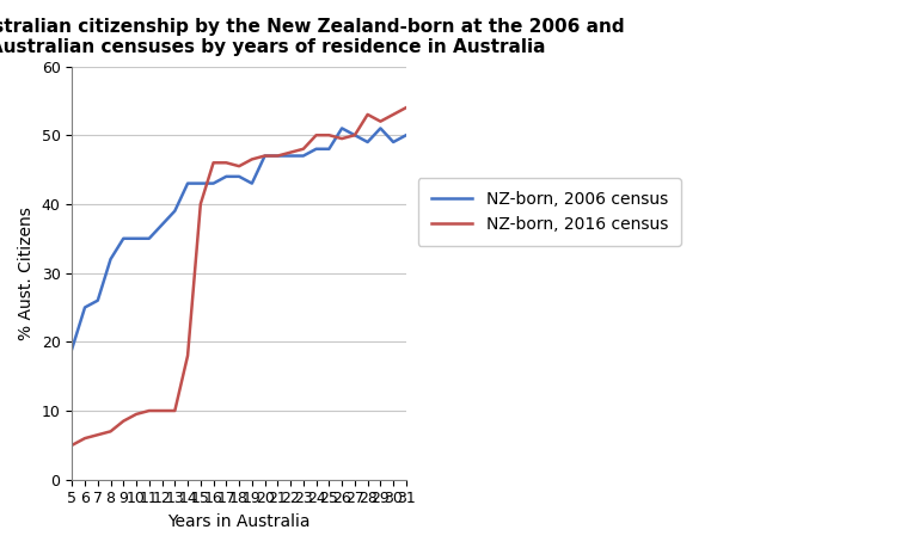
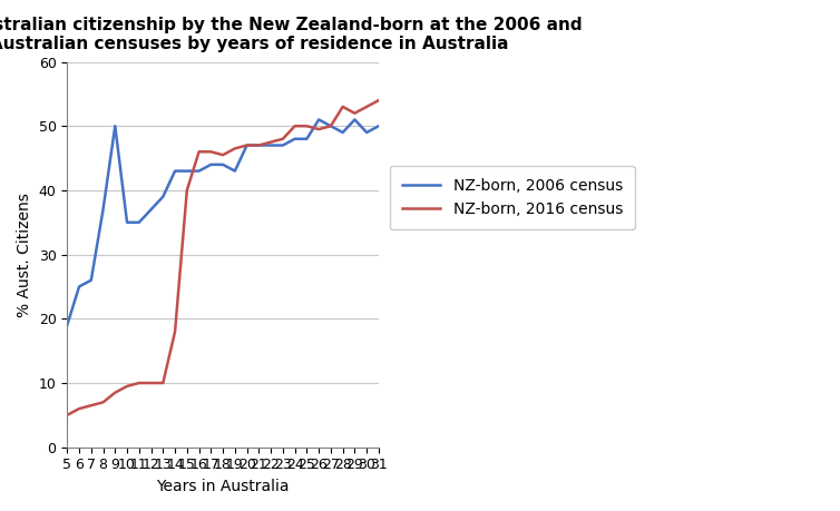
NZ-born, 2006 census/8: 32 -> 37
NZ-born, 2006 census/9: 35 -> 50
